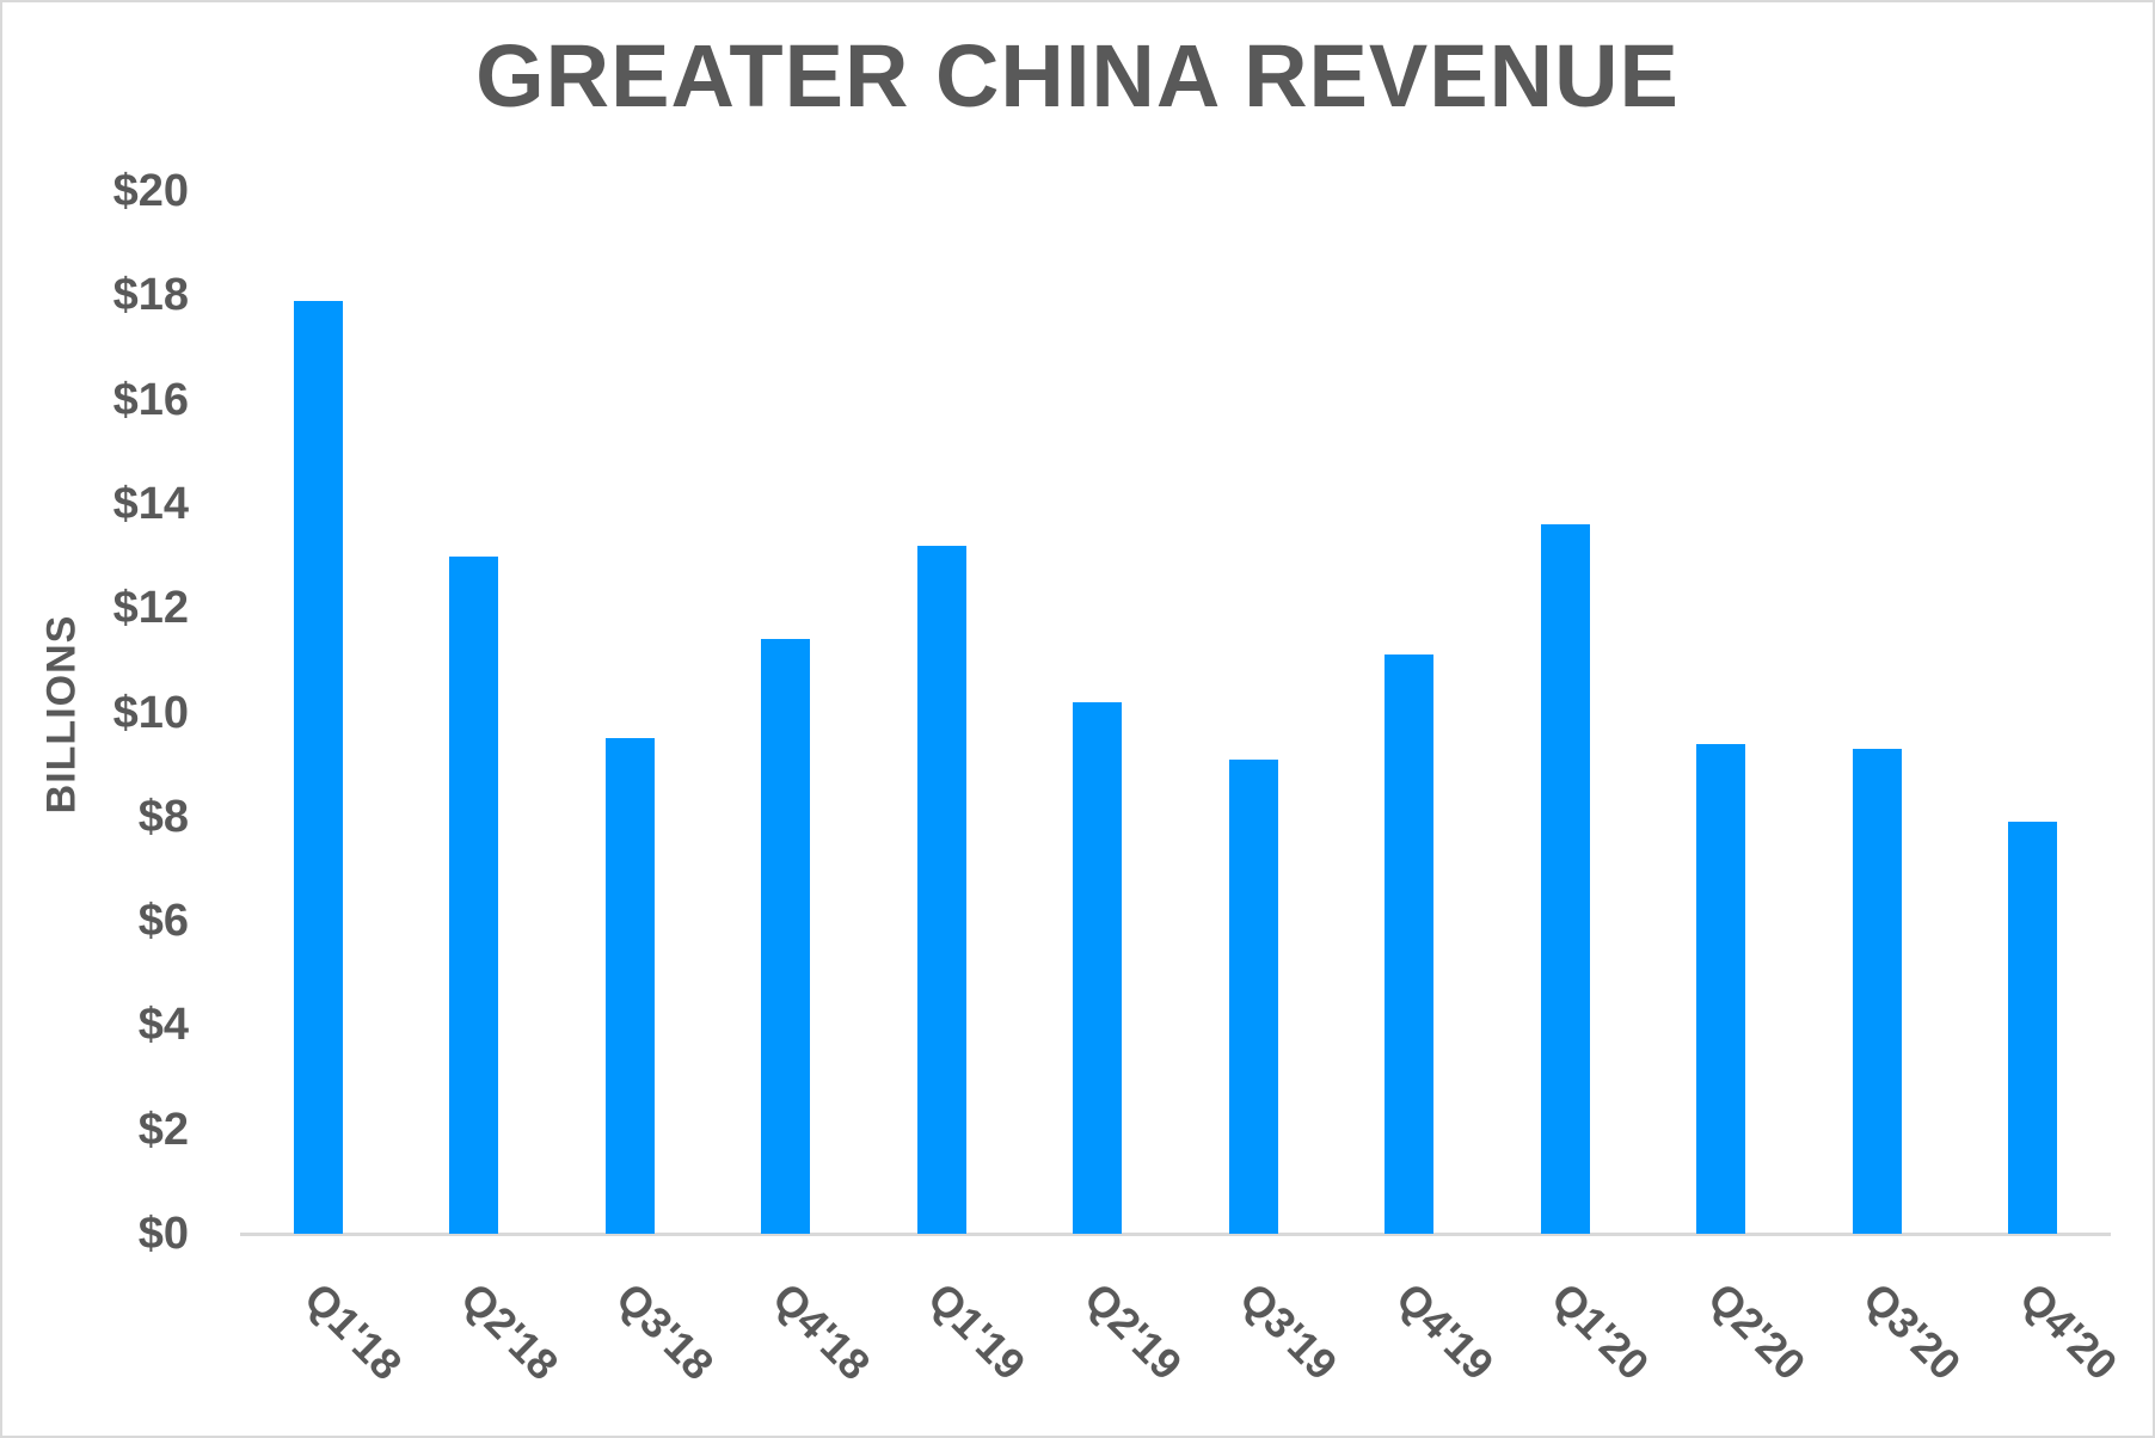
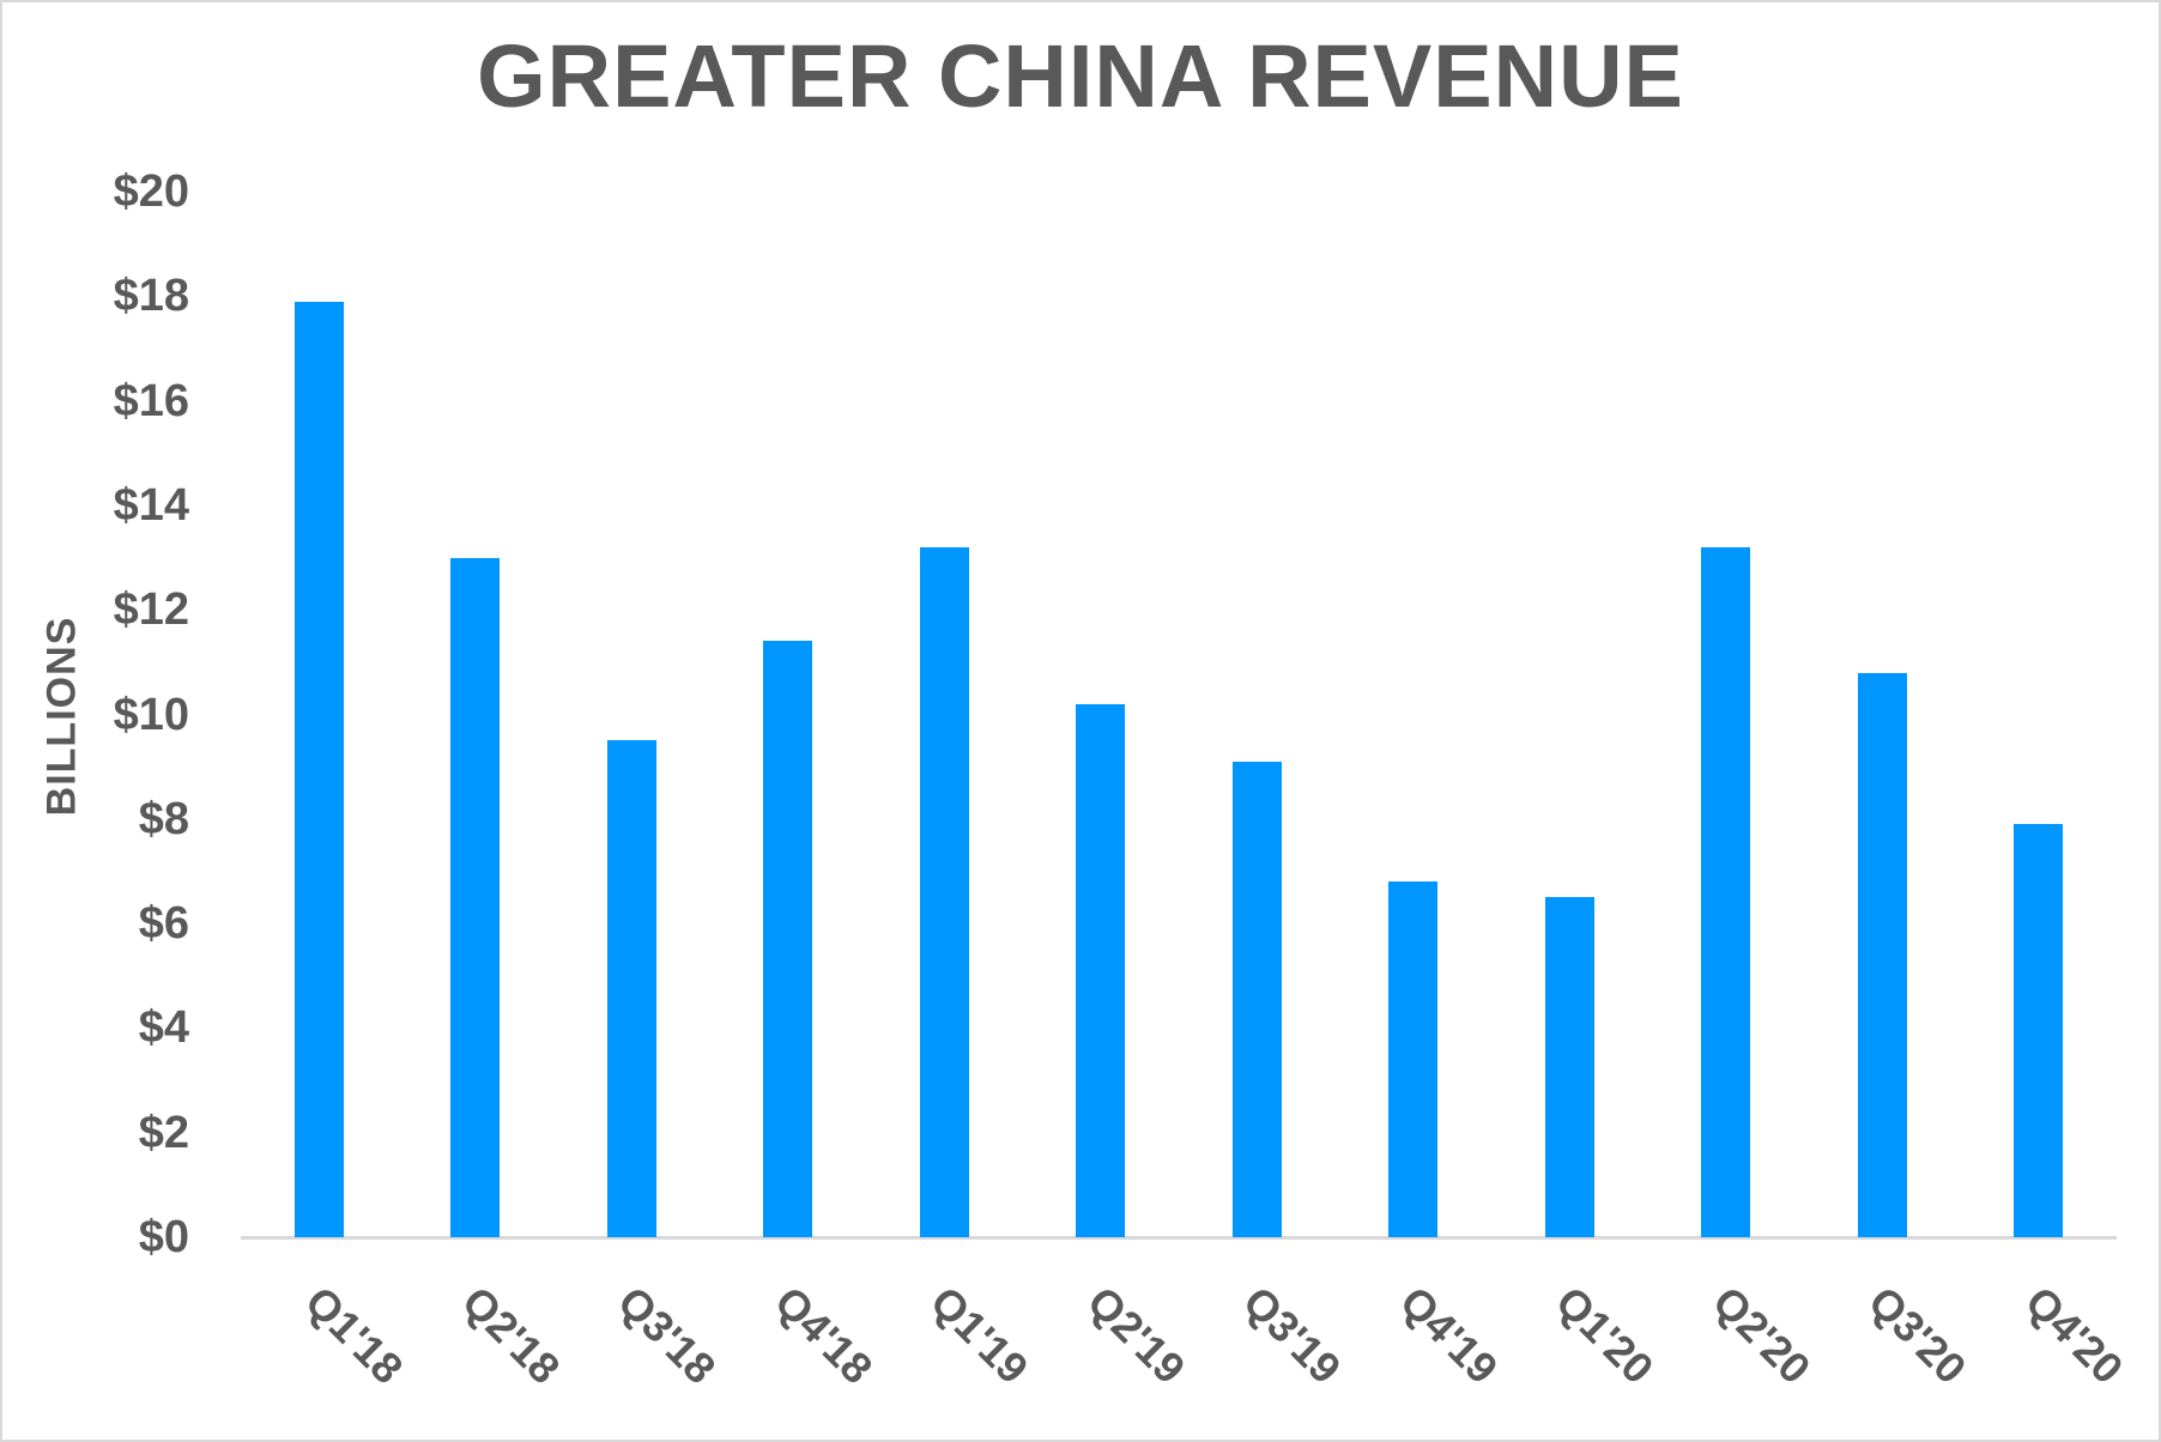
Q4'19: $11.1 -> $6.8
Q1'20: $13.6 -> $6.5
Q2'20: $9.4 -> $13.2
Q3'20: $9.3 -> $10.8
